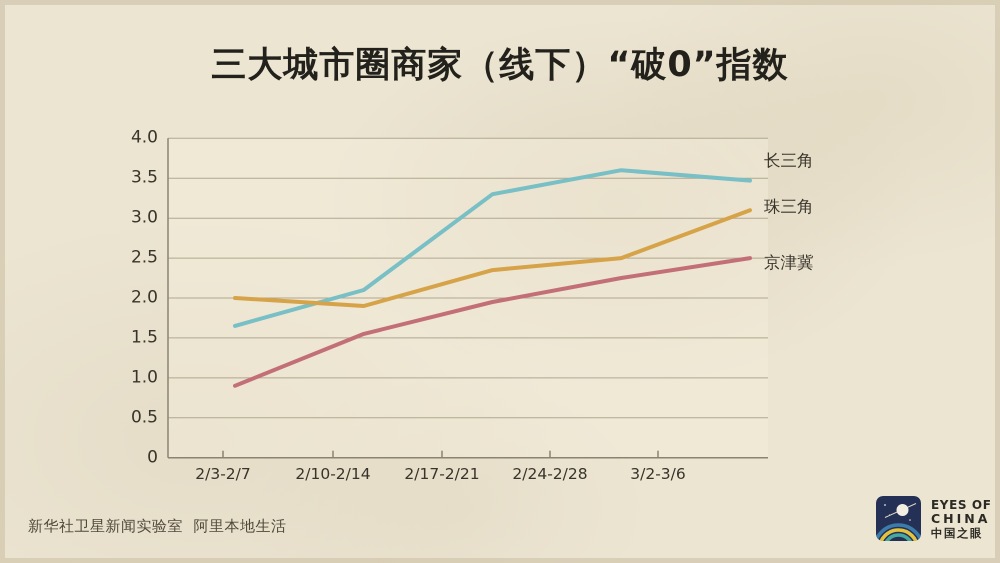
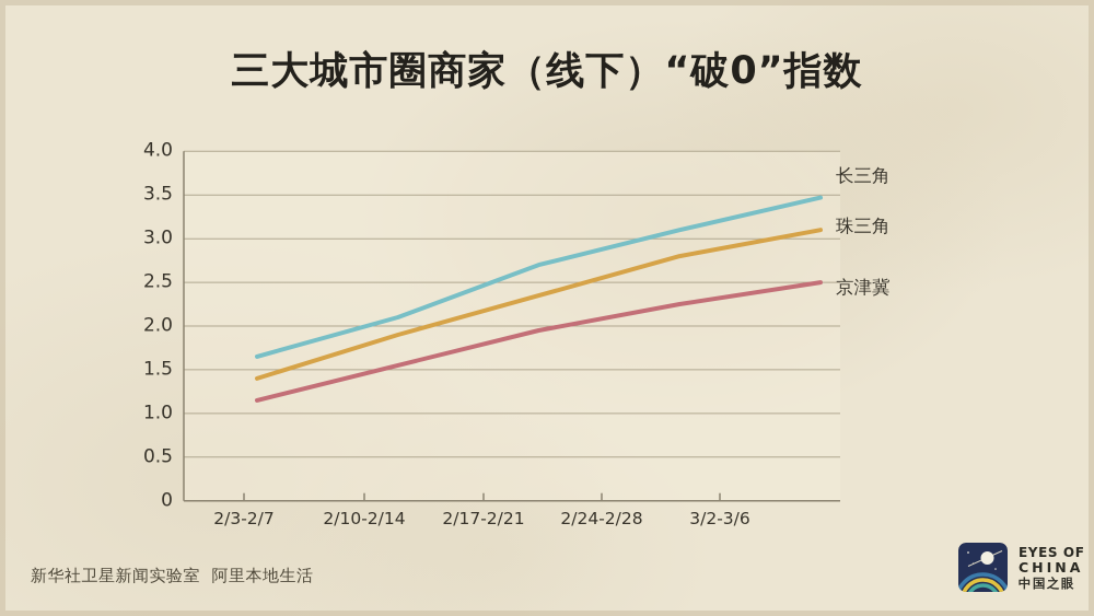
珠三角/2/3-2/7: 2.0 -> 1.4
京津冀/2/3-2/7: 0.9 -> 1.1
长三角/2/17-2/21: 3.3 -> 2.7
长三角/2/24-2/28: 3.6 -> 3.1
珠三角/2/24-2/28: 2.5 -> 2.8
